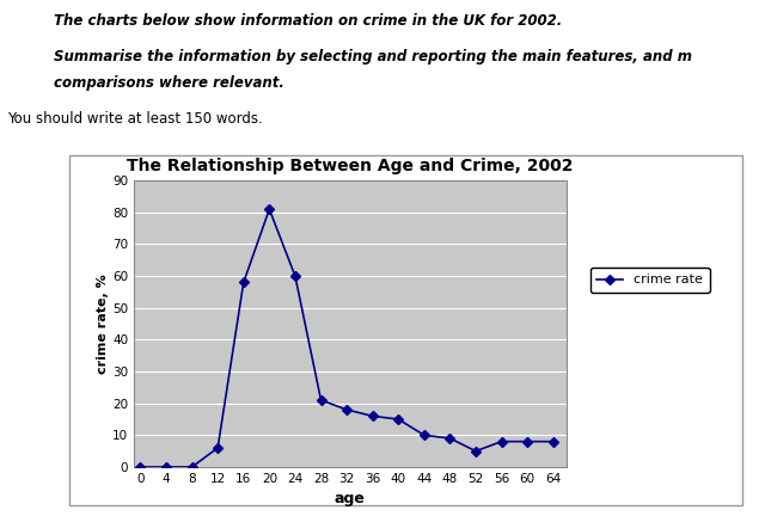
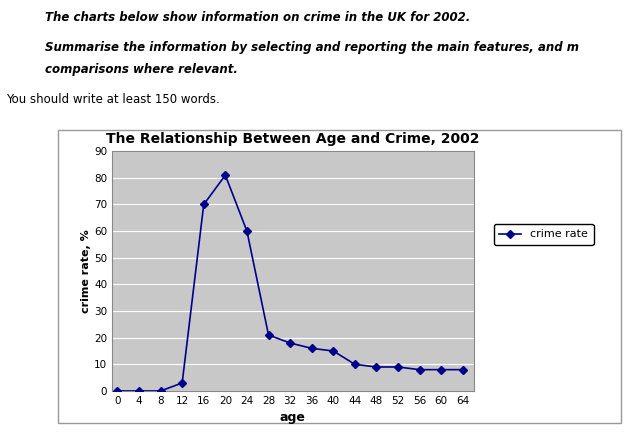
12: 6 -> 3
16: 58 -> 70
52: 5 -> 9
